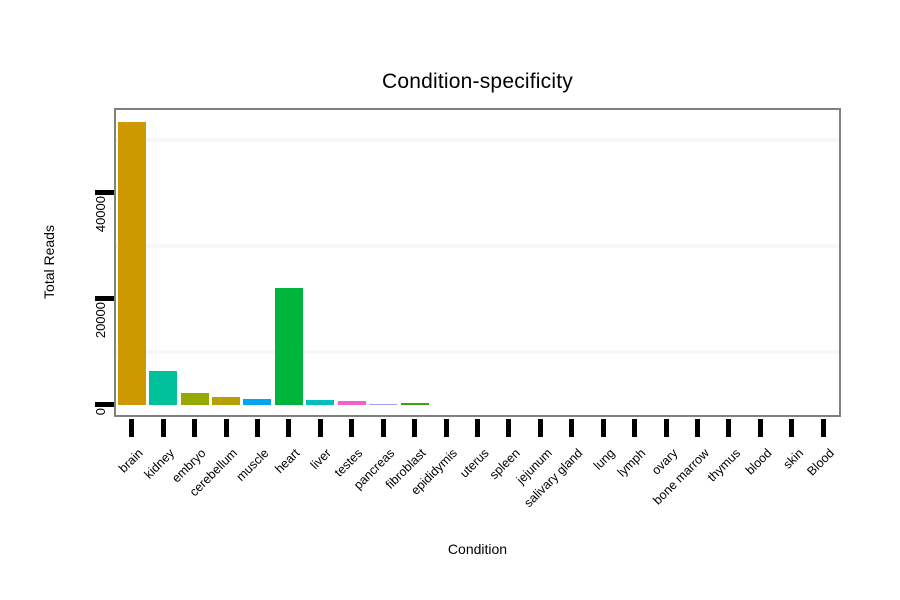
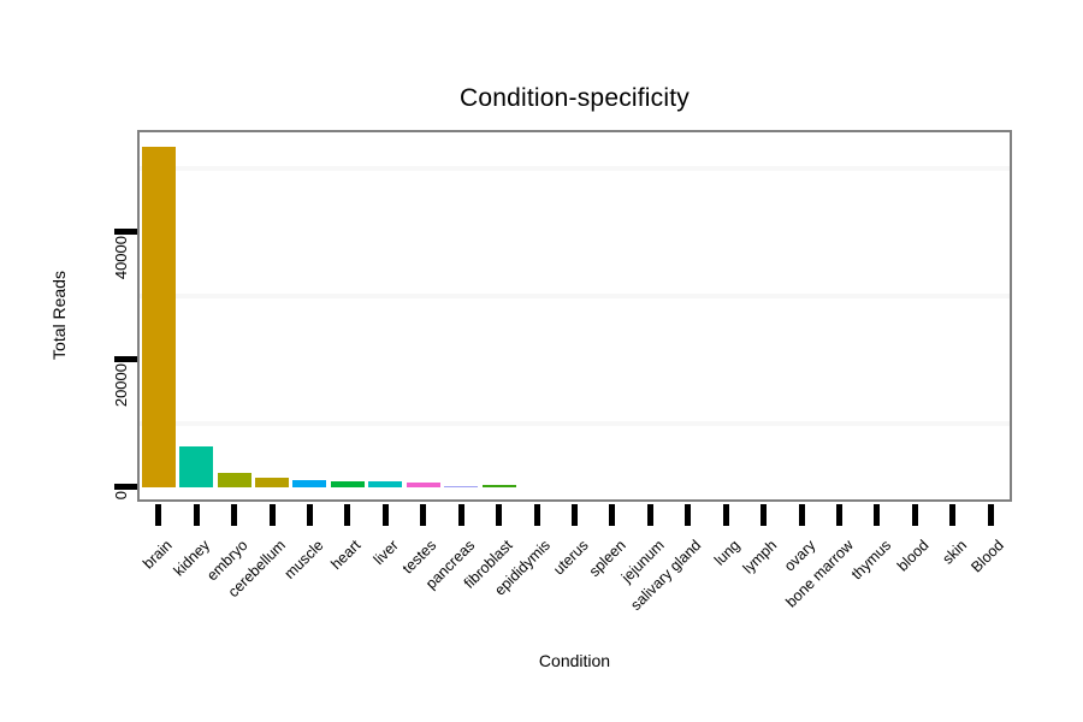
heart: 22000 -> 1000
